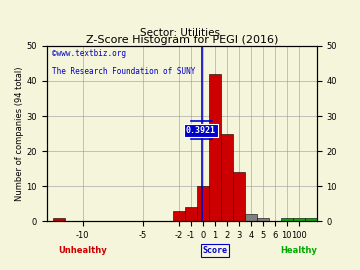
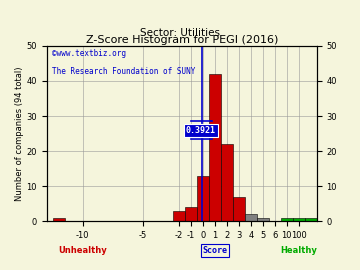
0: 10 -> 13
2: 25 -> 22
3: 14 -> 7
